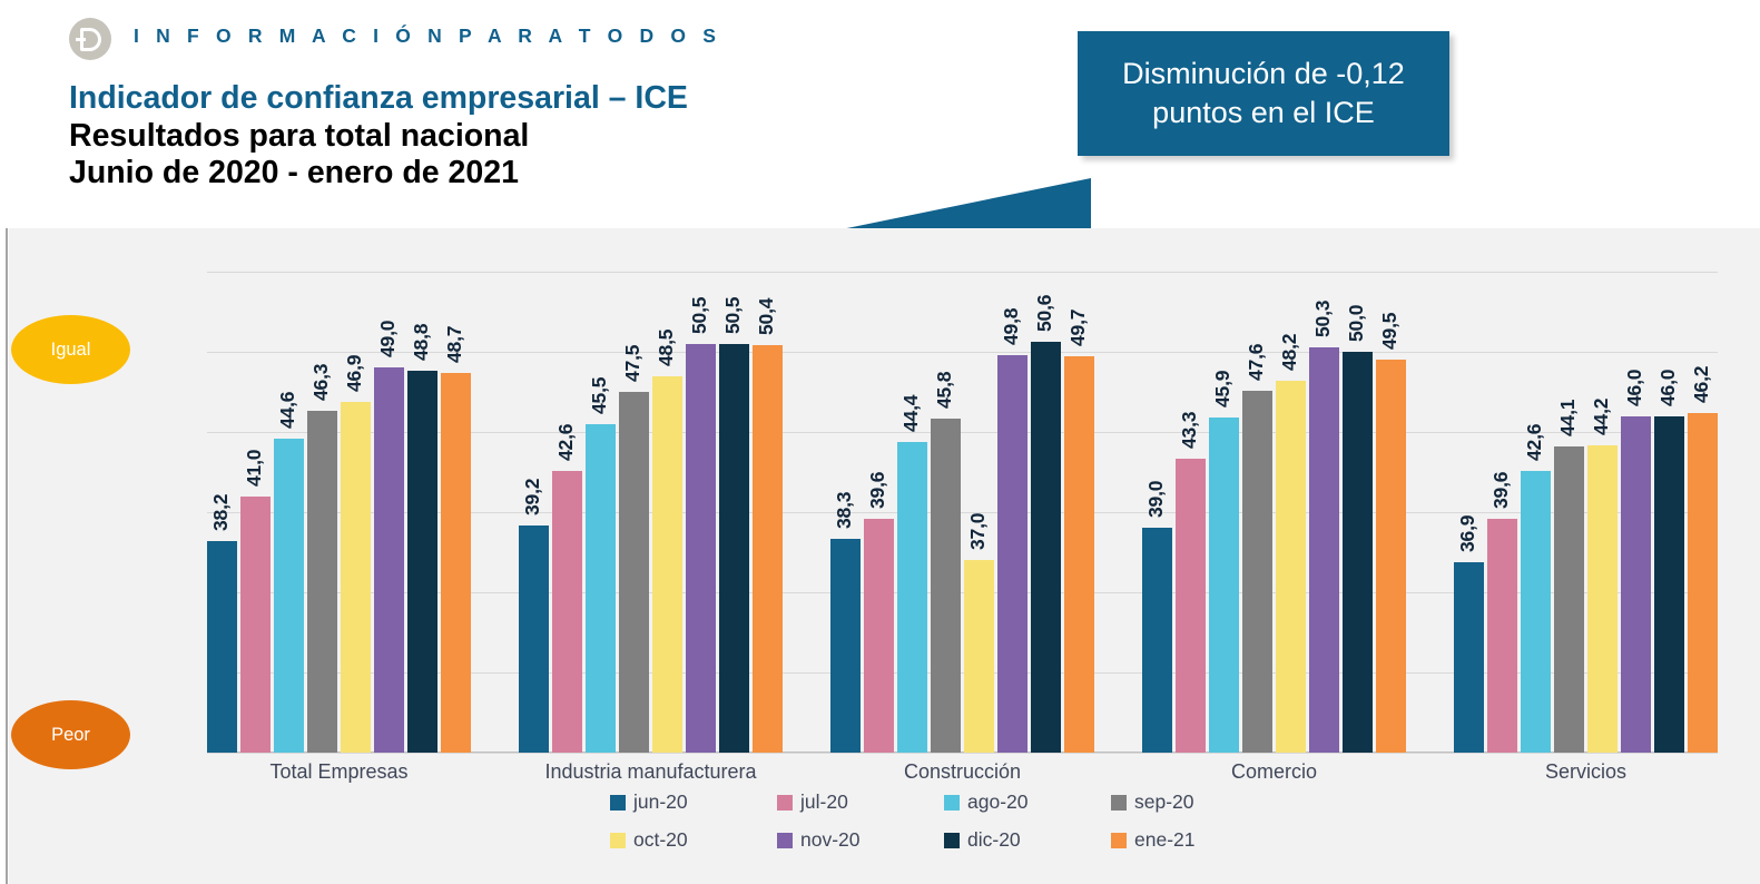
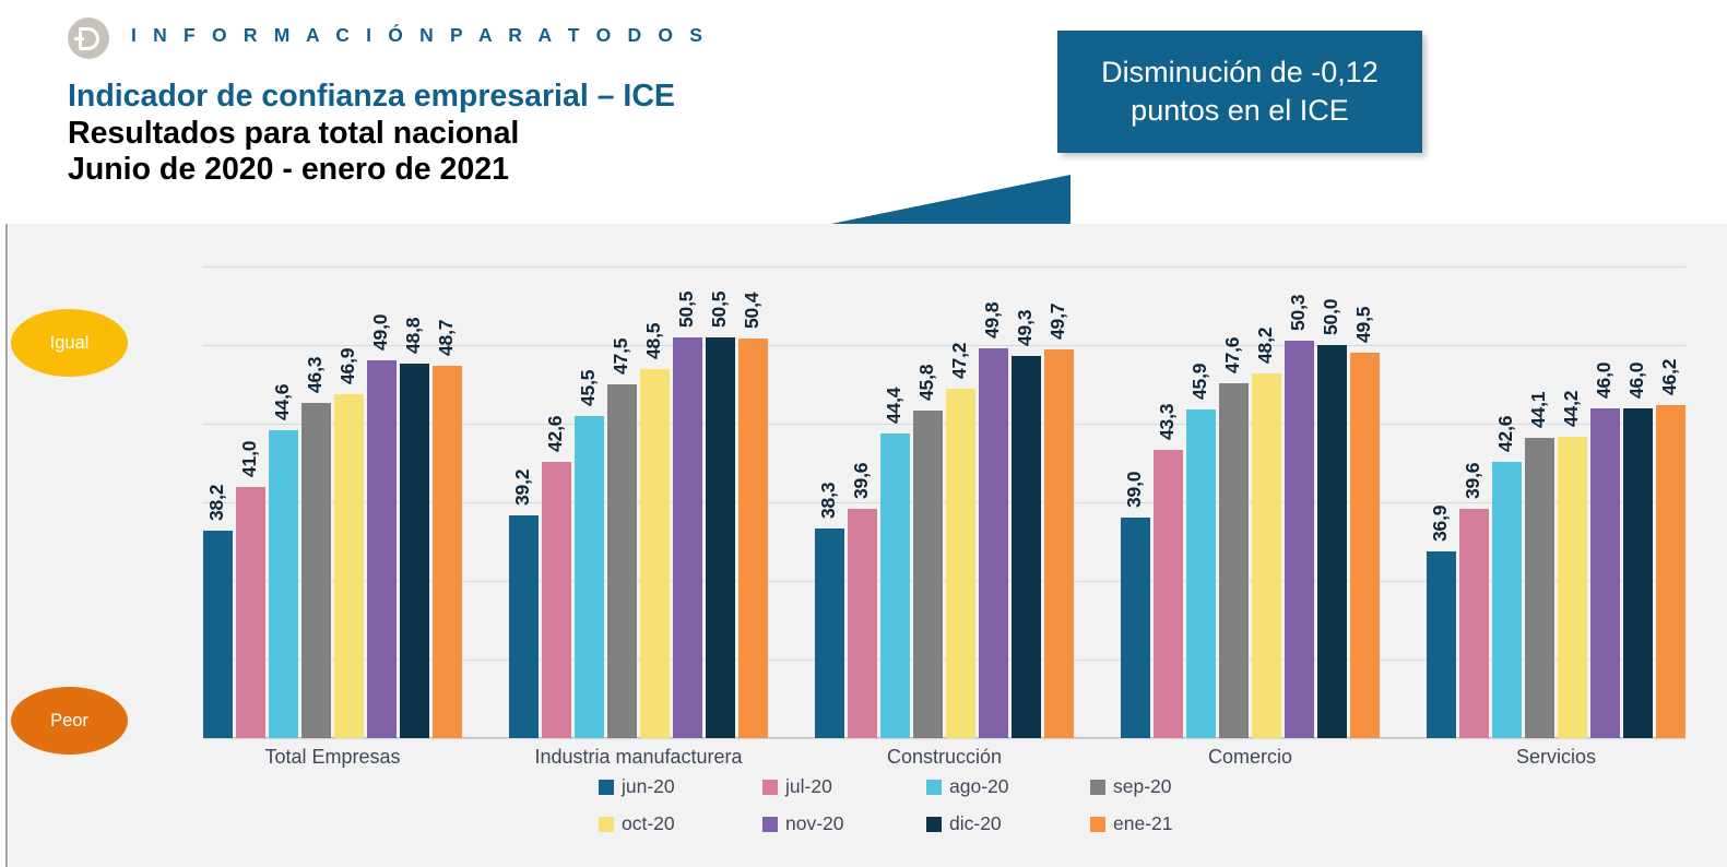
oct-20/Construcción: 37,0 -> 47,2
dic-20/Construcción: 50,6 -> 49,3
